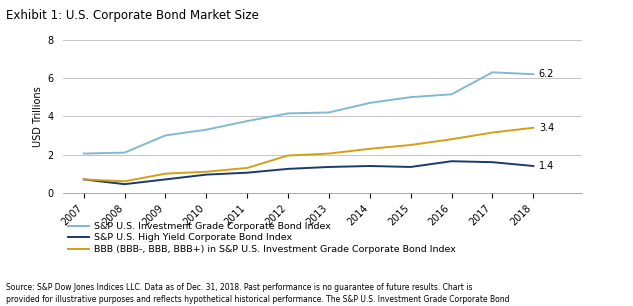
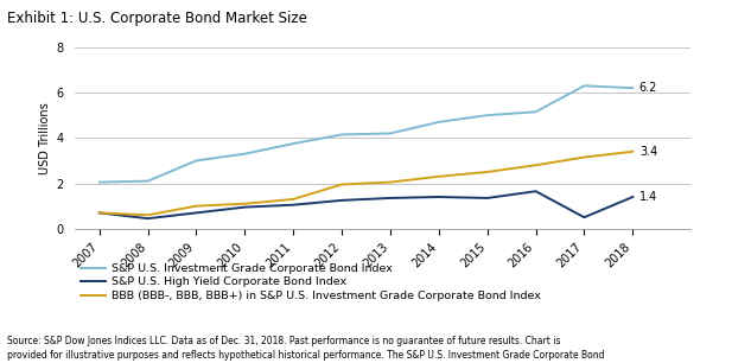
S&P U.S. High Yield Corporate Bond Index/2017: 1.6 -> 0.5
